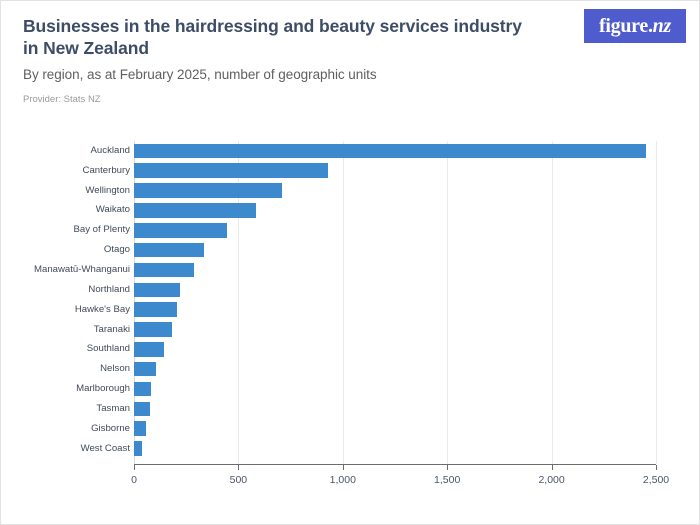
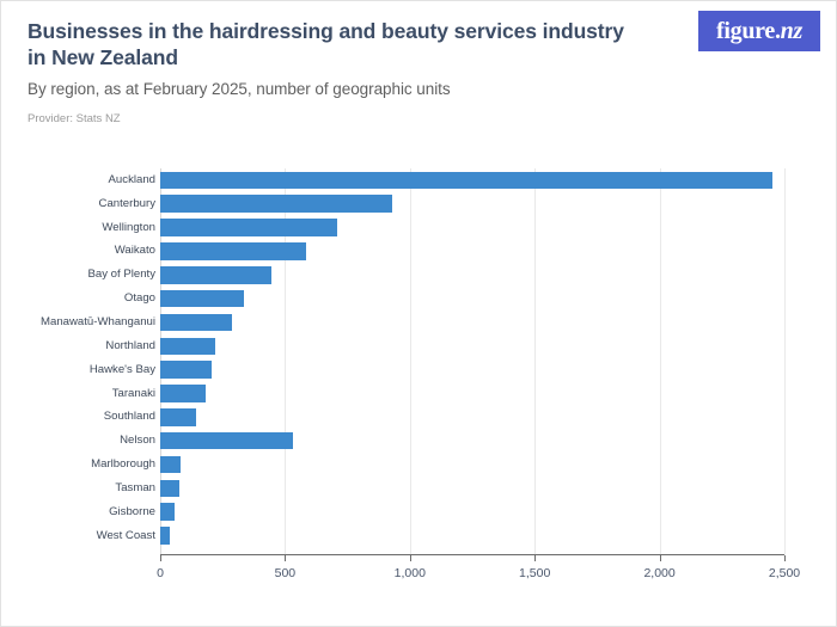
Nelson: 100 -> 530
